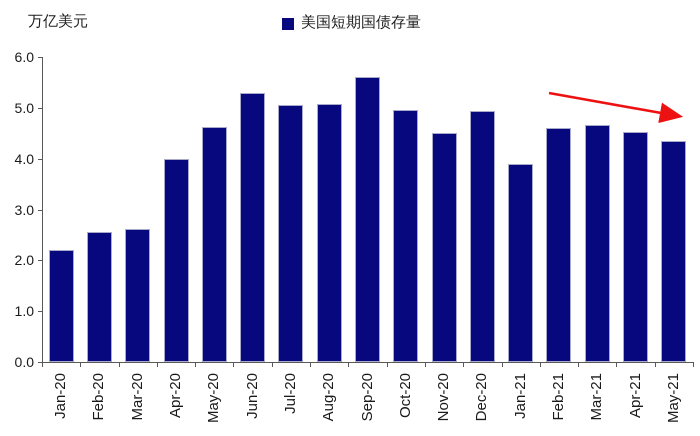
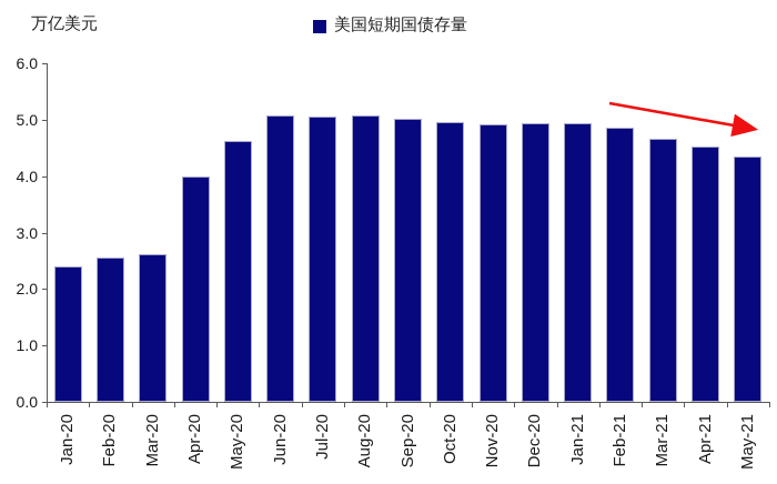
Jan-20: 2.2 -> 2.4
Jun-20: 5.3 -> 5.1
Sep-20: 5.6 -> 5.0
Nov-20: 4.5 -> 4.9
Jan-21: 3.9 -> 4.9
Feb-21: 4.6 -> 4.8
